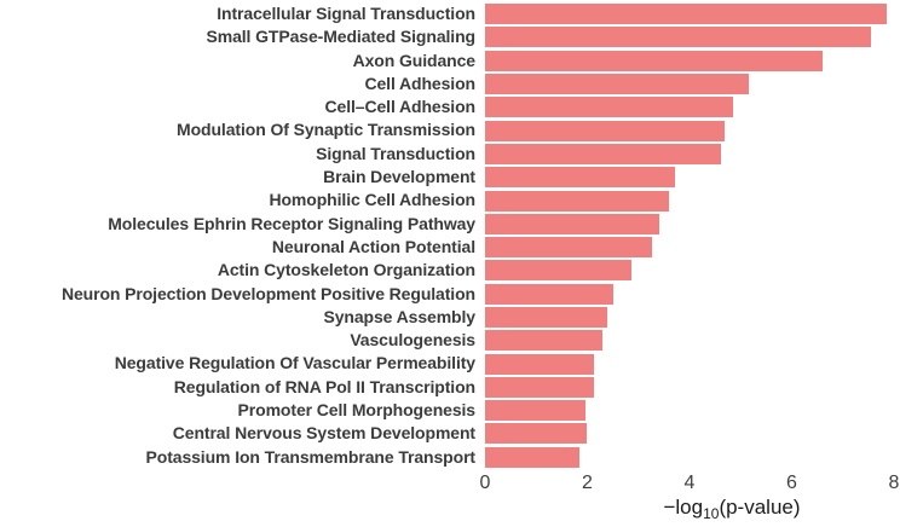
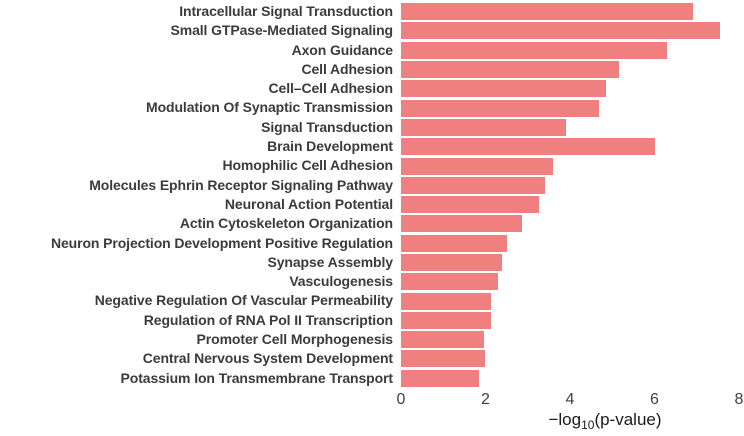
Intracellular Signal Transduction: 7.8 -> 6.9
Axon Guidance: 6.6 -> 6.3
Signal Transduction: 4.6 -> 3.9
Brain Development: 3.7 -> 6.0
